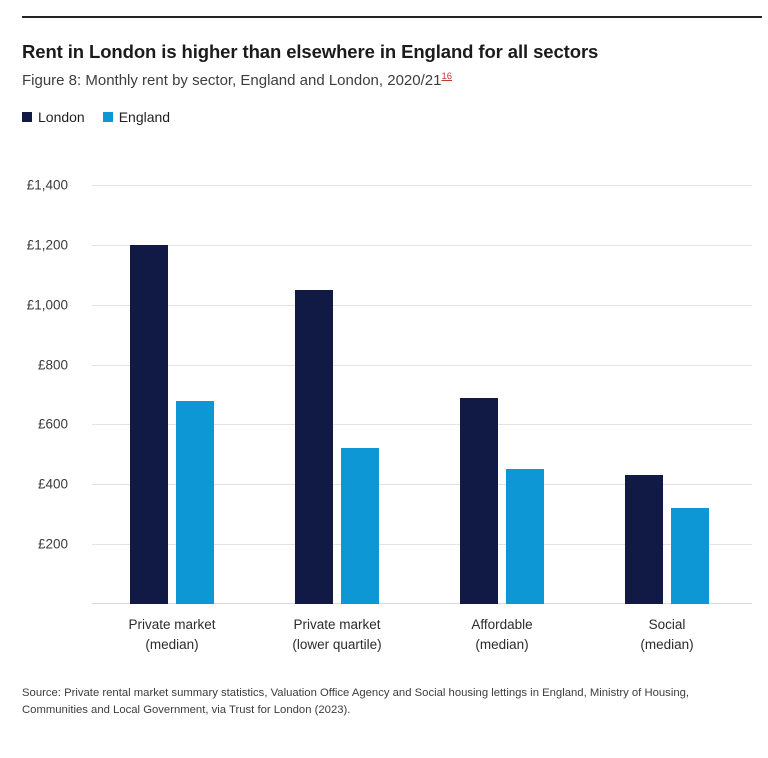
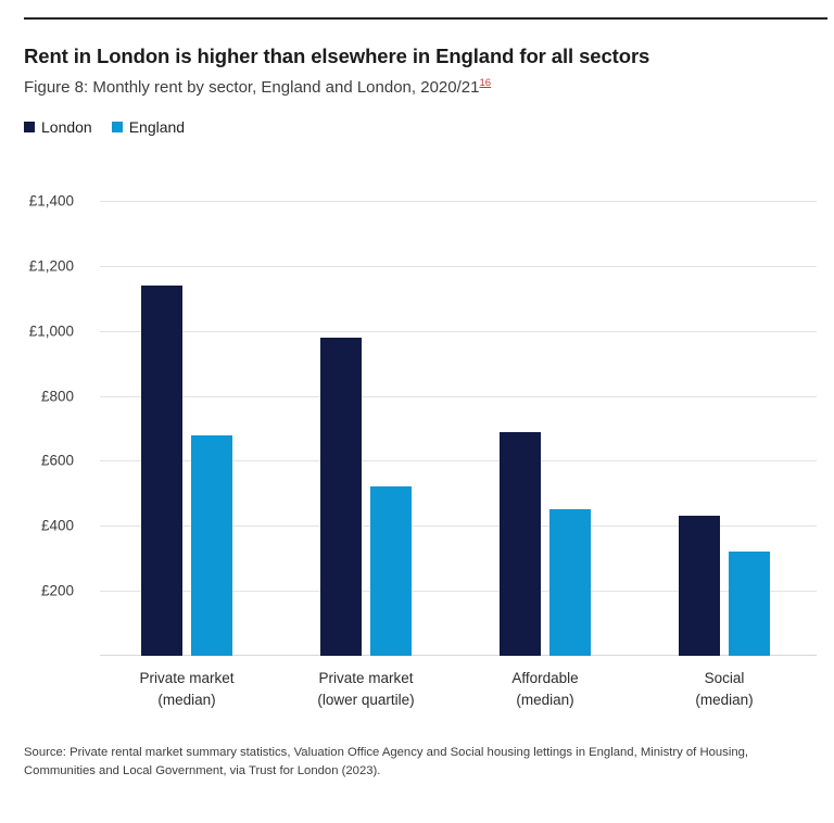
London/Private market (median): £1200 -> £1140
London/Private market (lower quartile): £1050 -> £980
